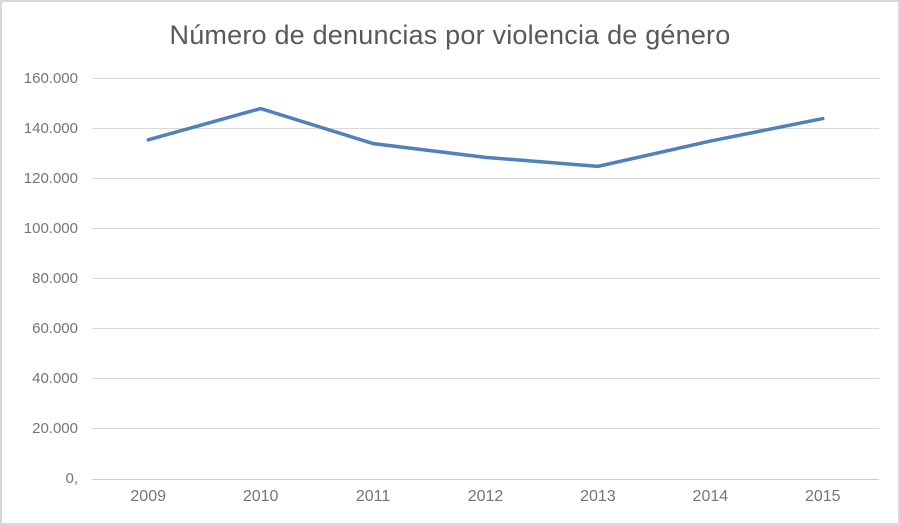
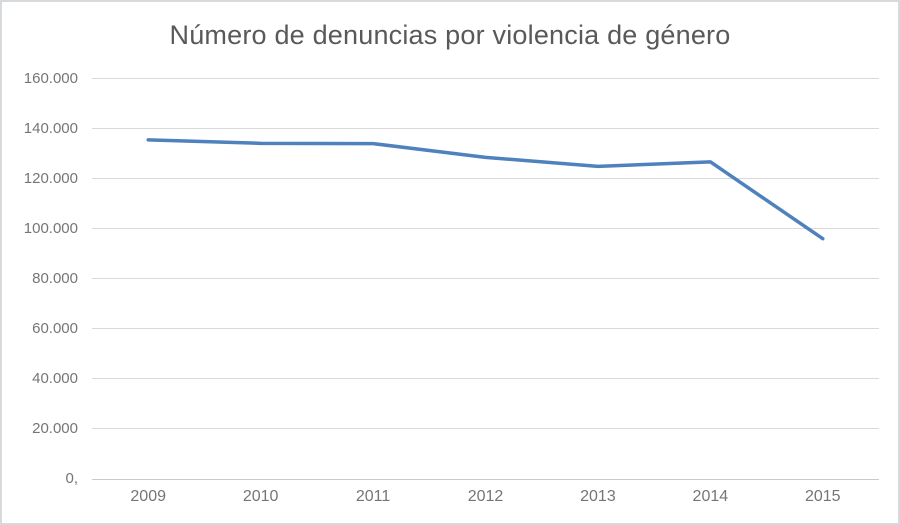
2010: 148000 -> 134000
2014: 135000 -> 127000
2015: 144000 -> 96000
